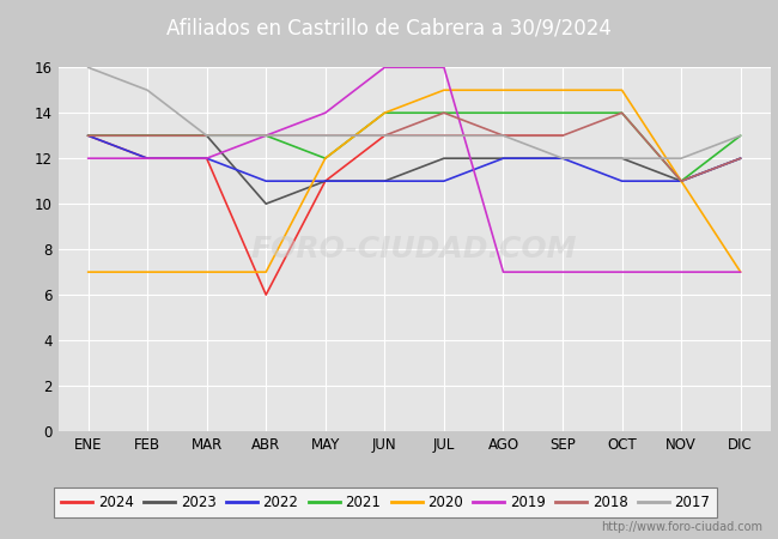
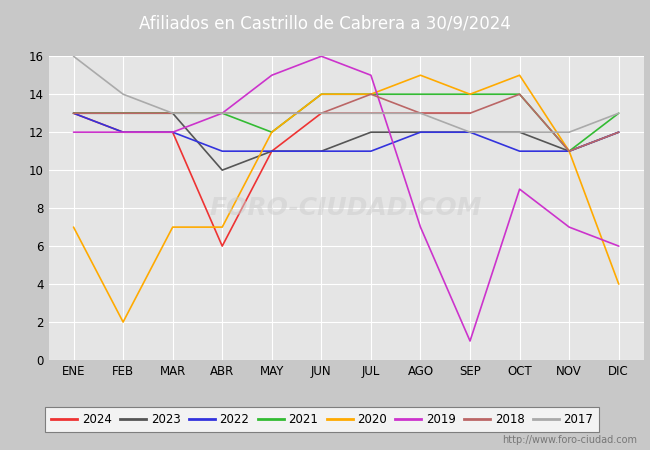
2020/FEB: 7 -> 2
2017/FEB: 15 -> 14
2019/MAY: 14 -> 15
2020/JUL: 15 -> 14
2019/JUL: 16 -> 15
2020/SEP: 15 -> 14
2019/SEP: 7 -> 1
2019/OCT: 7 -> 9
2020/DIC: 7 -> 4
2019/DIC: 7 -> 6
